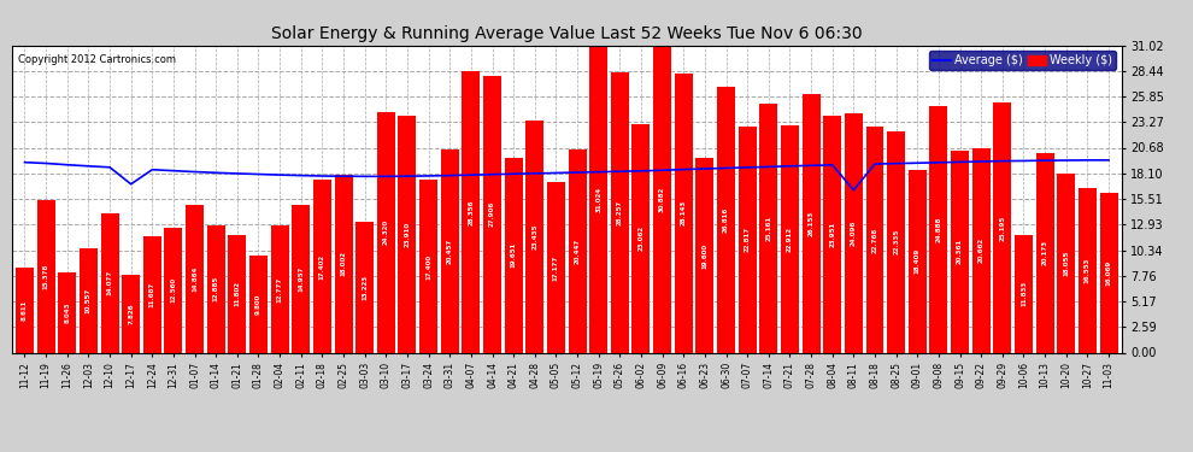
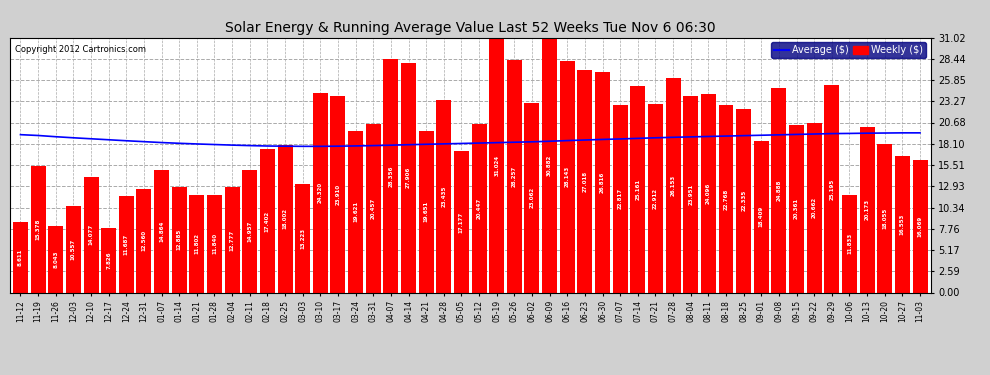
Average ($)/12-17: 17.0 -> 18.6
Weekly ($)/01-28: 9.8 -> 11.8
Weekly ($)/03-24: 17.4 -> 19.6
Weekly ($)/06-23: 19.6 -> 27.0
Average ($)/08-11: 16.4 -> 19.0
